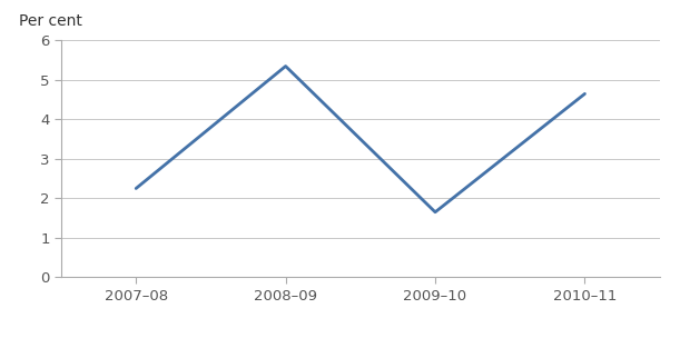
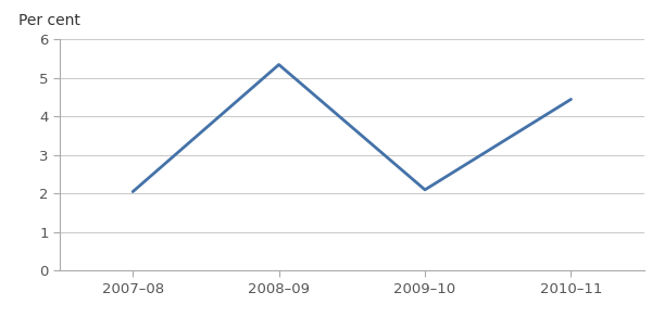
2007–08: 2.25 -> 2.05
2009–10: 1.65 -> 2.10
2010–11: 4.65 -> 4.45
